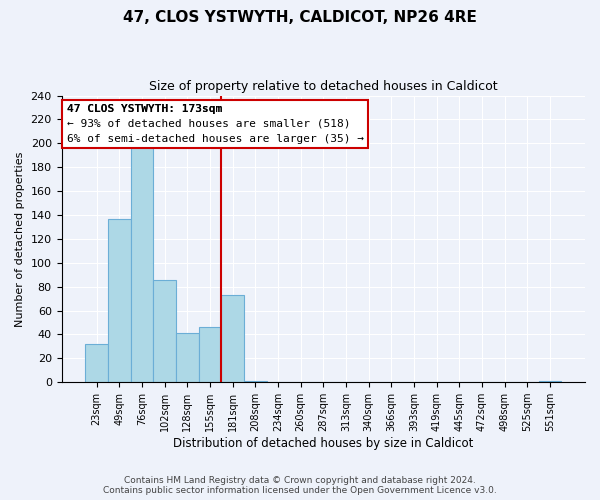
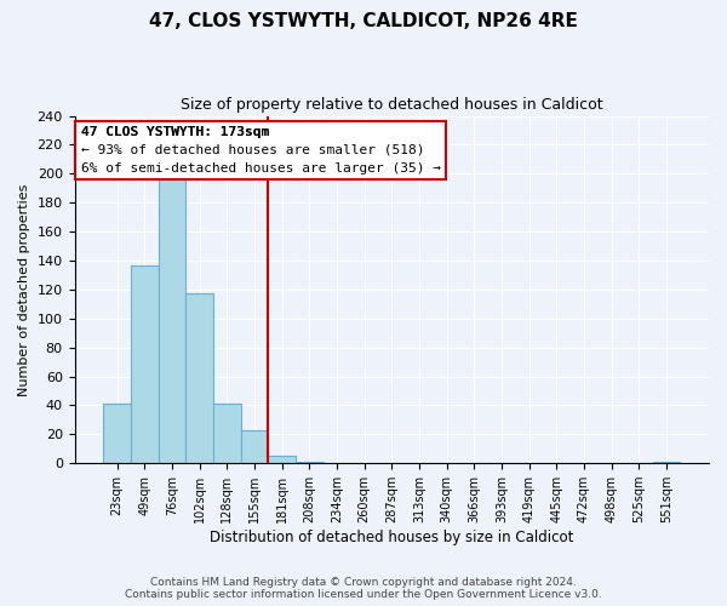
23sqm: 32 -> 41
102sqm: 86 -> 117
155sqm: 46 -> 23
181sqm: 73 -> 5
